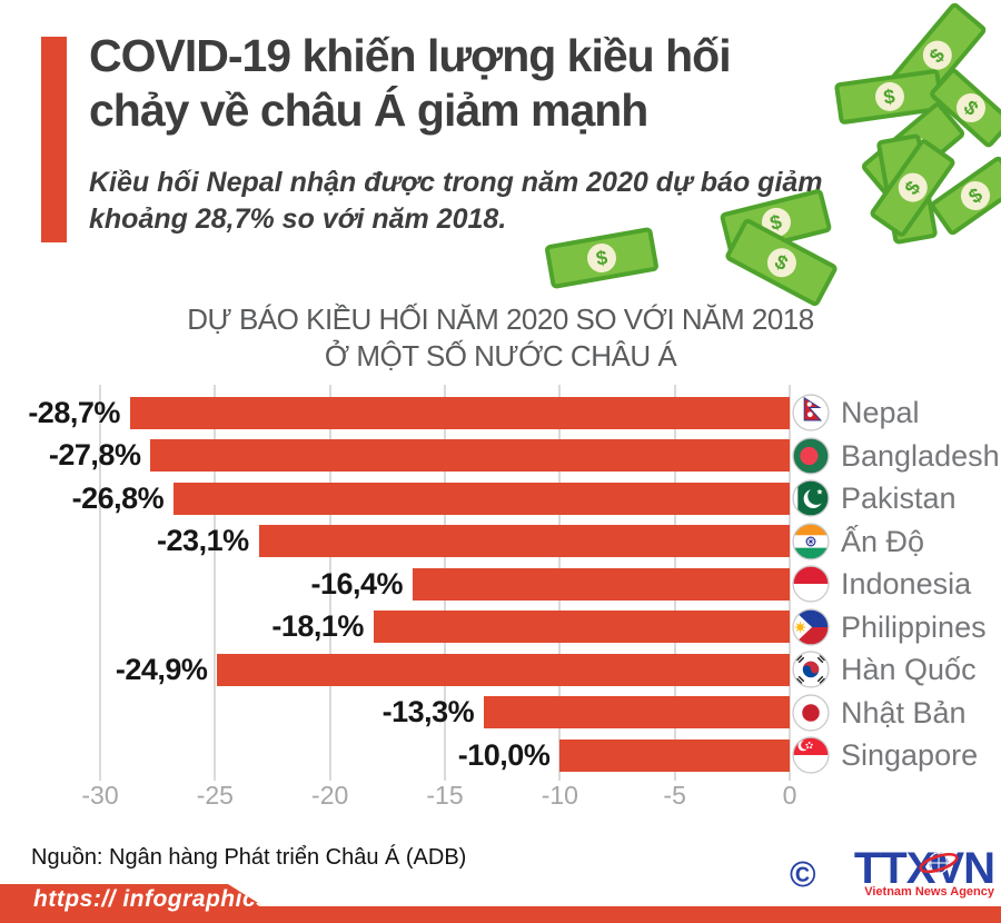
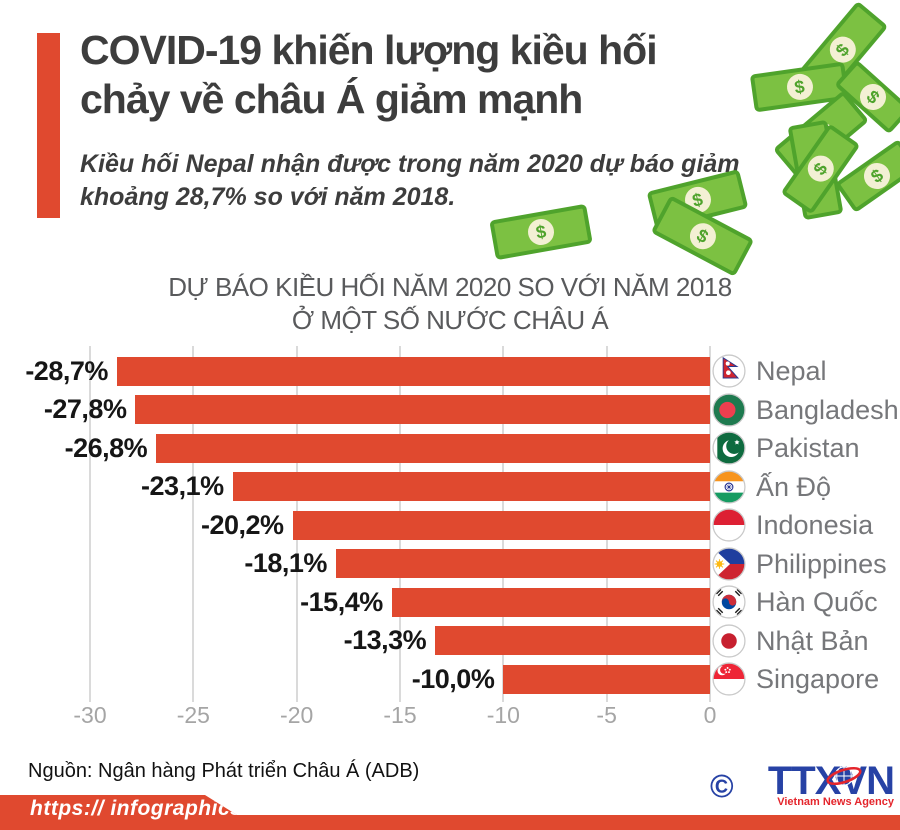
Indonesia: -16,4% -> -20,2%
Hàn Quốc: -24,9% -> -15,4%
